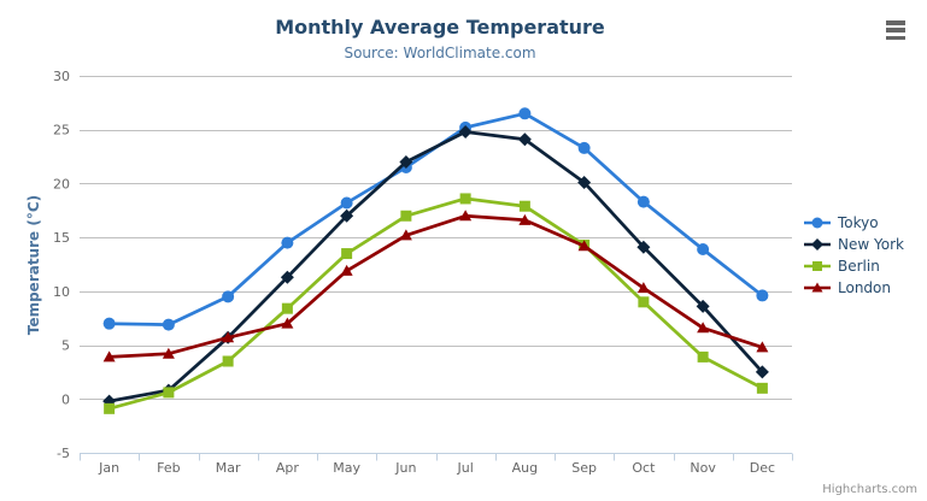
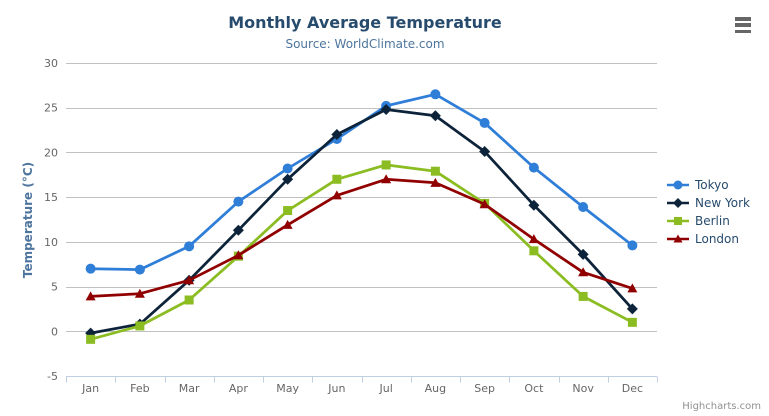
London/Apr: 7 -> 8
